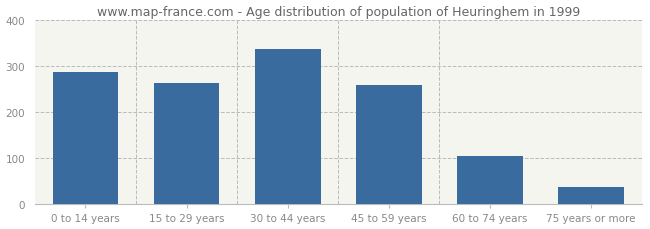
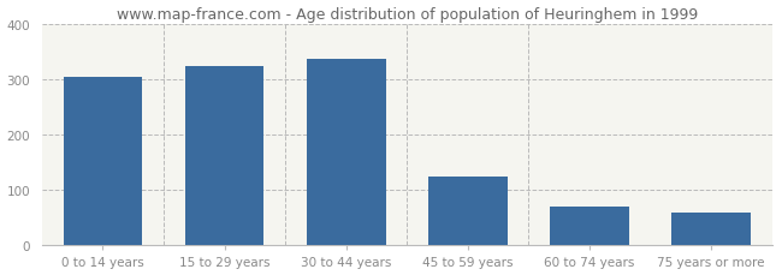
0 to 14 years: 288 -> 305
15 to 29 years: 263 -> 325
45 to 59 years: 259 -> 125
60 to 74 years: 104 -> 70
75 years or more: 38 -> 60
